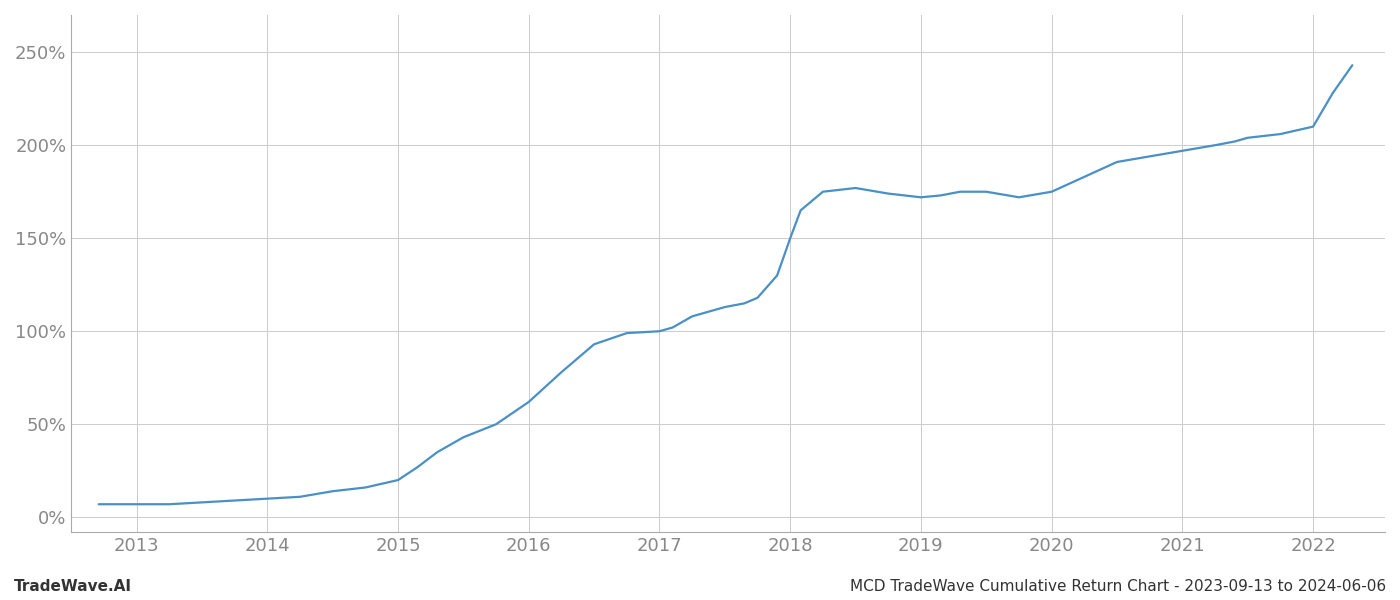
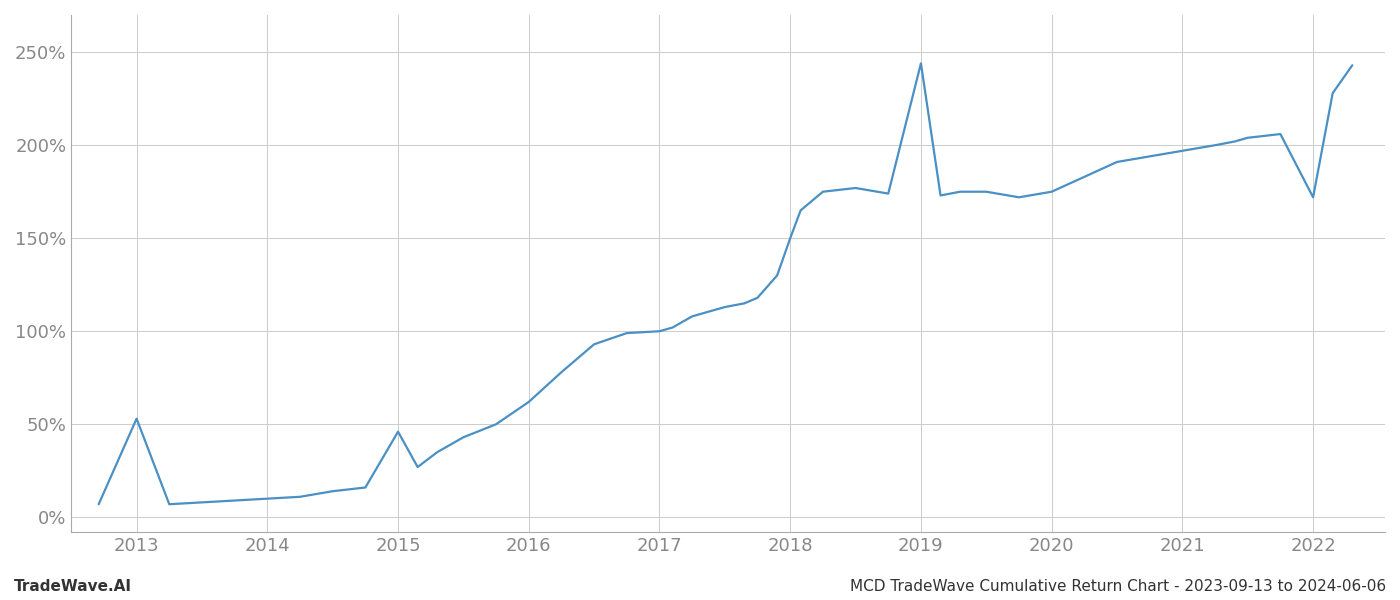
2013: 7% -> 53%
2015: 20% -> 46%
2019: 172% -> 244%
2022: 210% -> 172%
